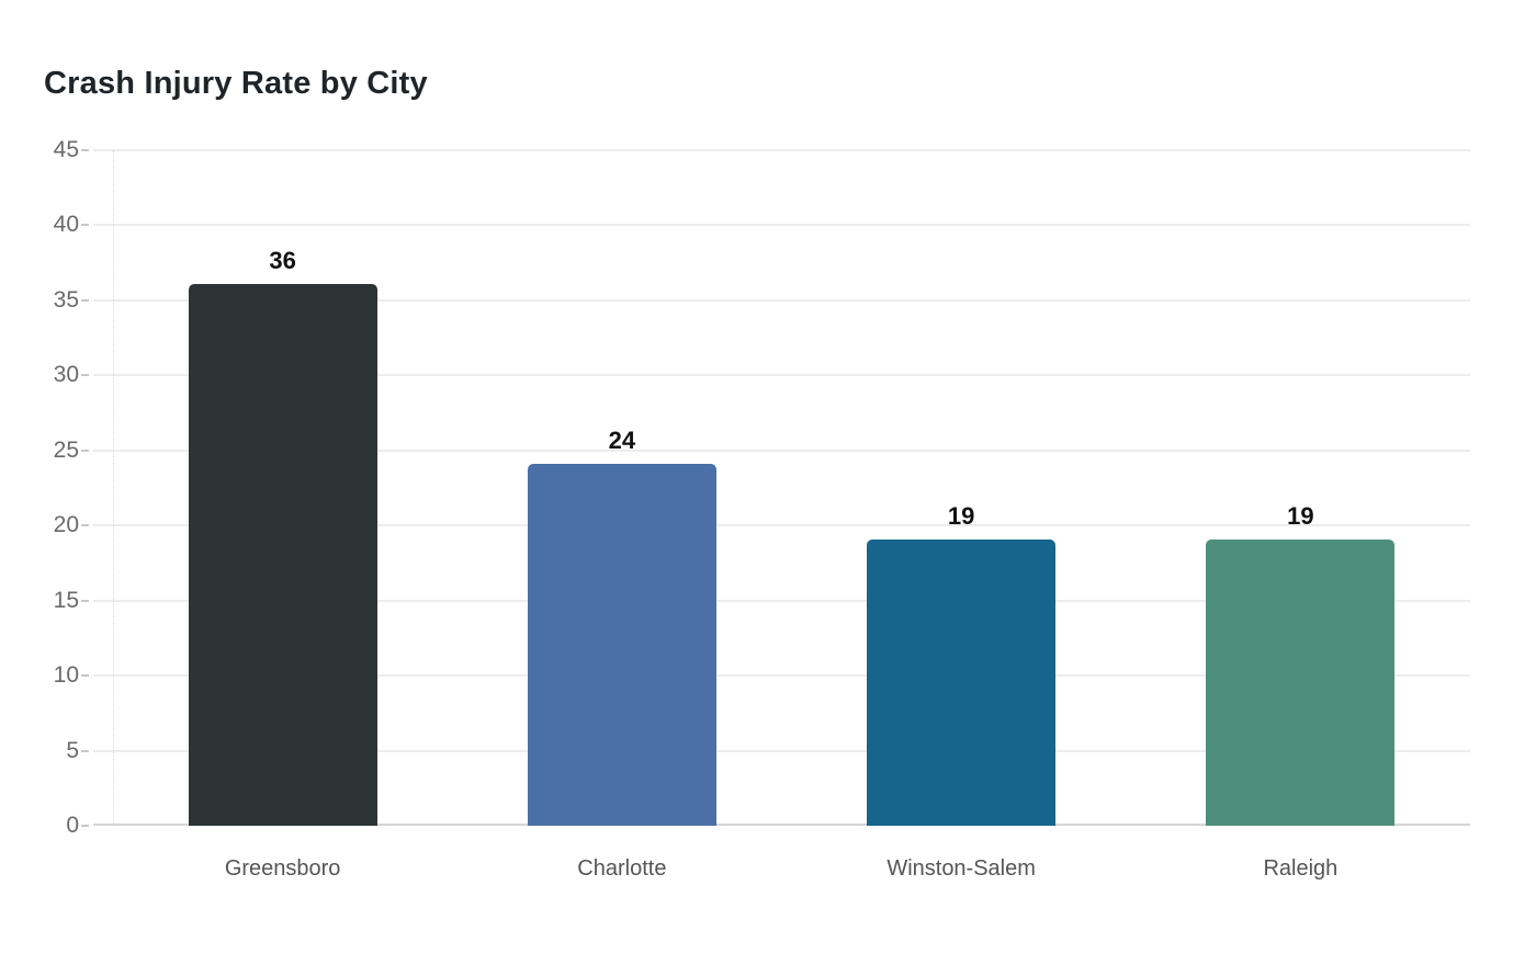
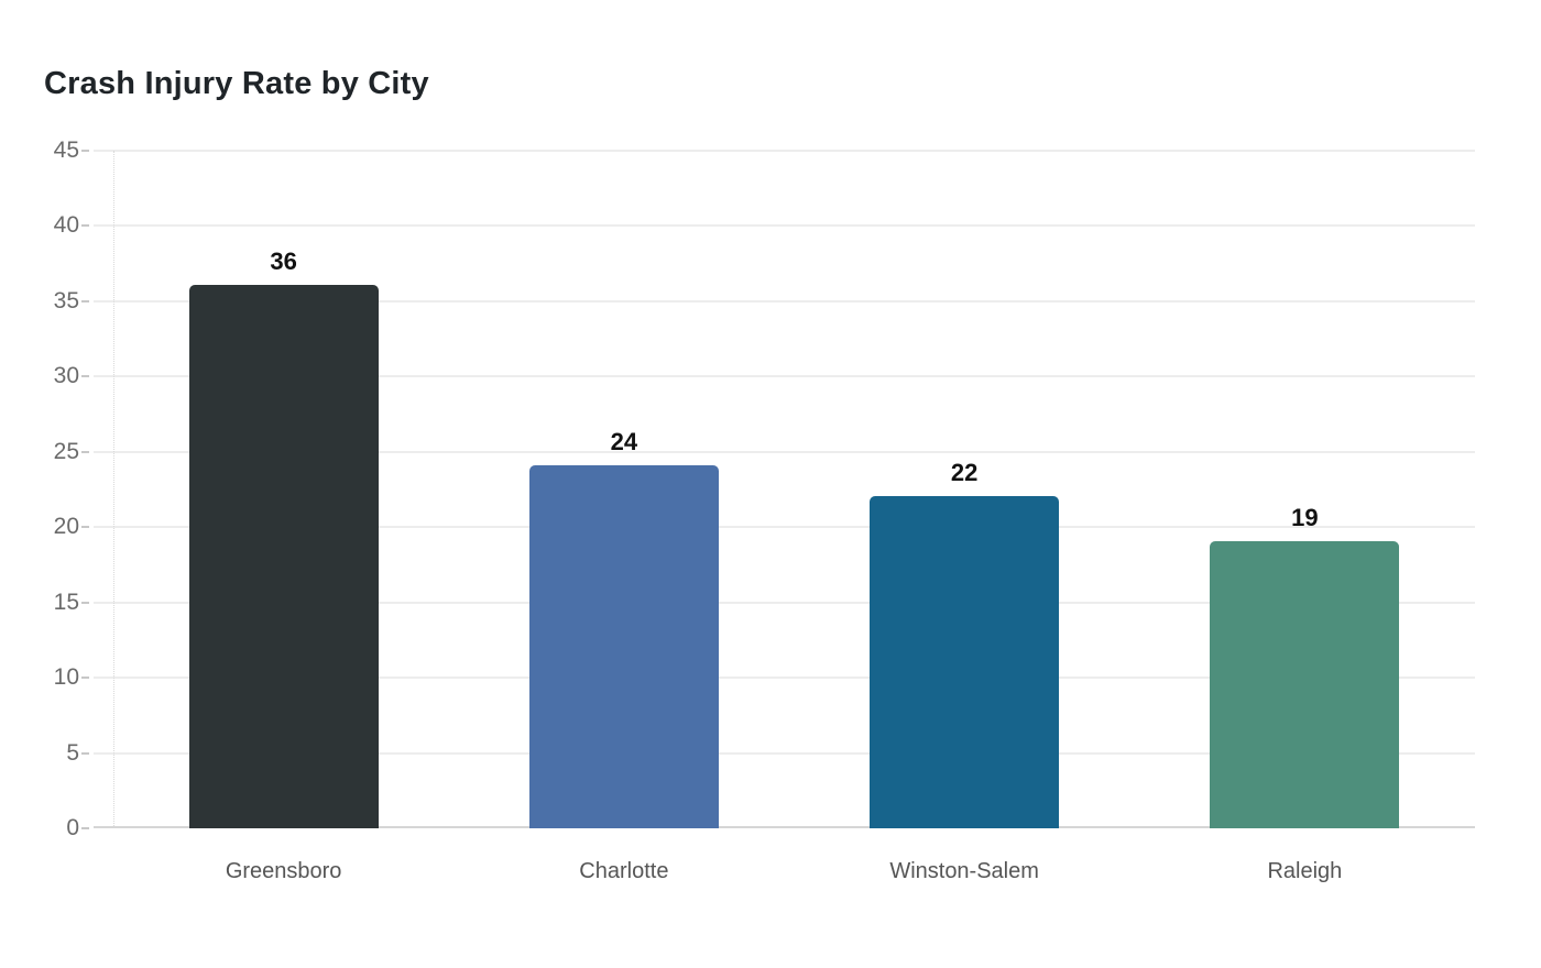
Winston-Salem: 19 -> 22
